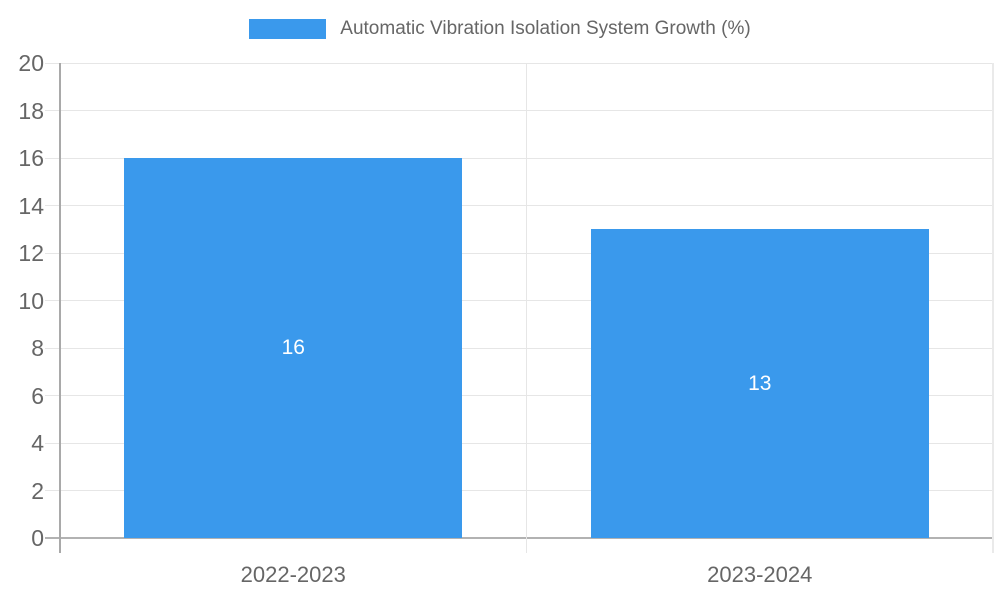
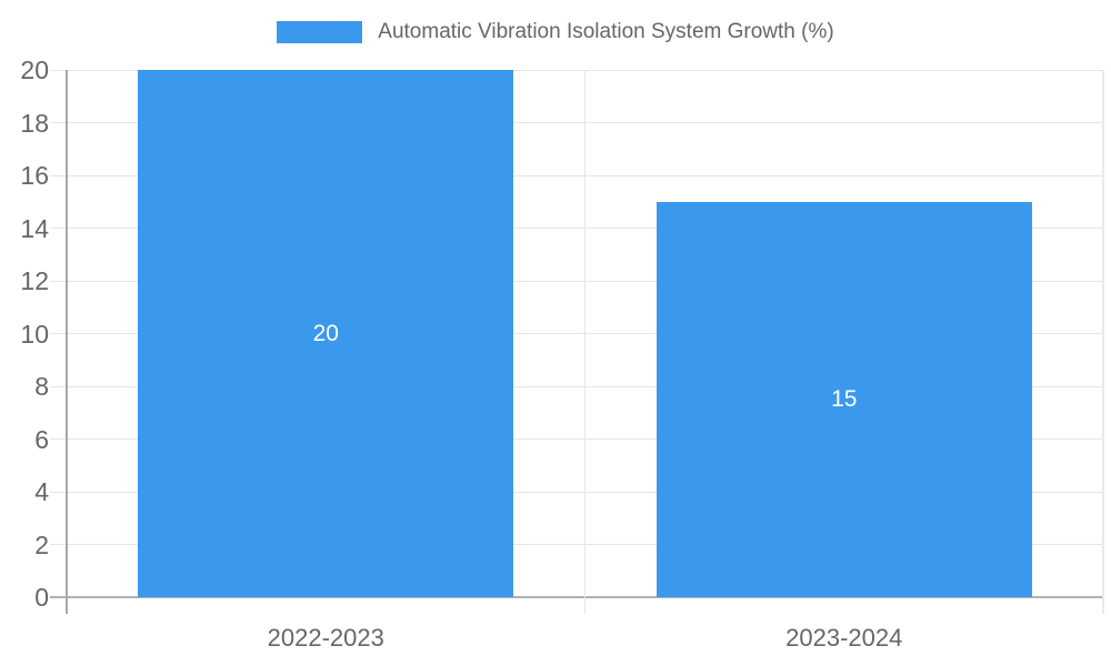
2022-2023: 16 -> 20
2023-2024: 13 -> 15
